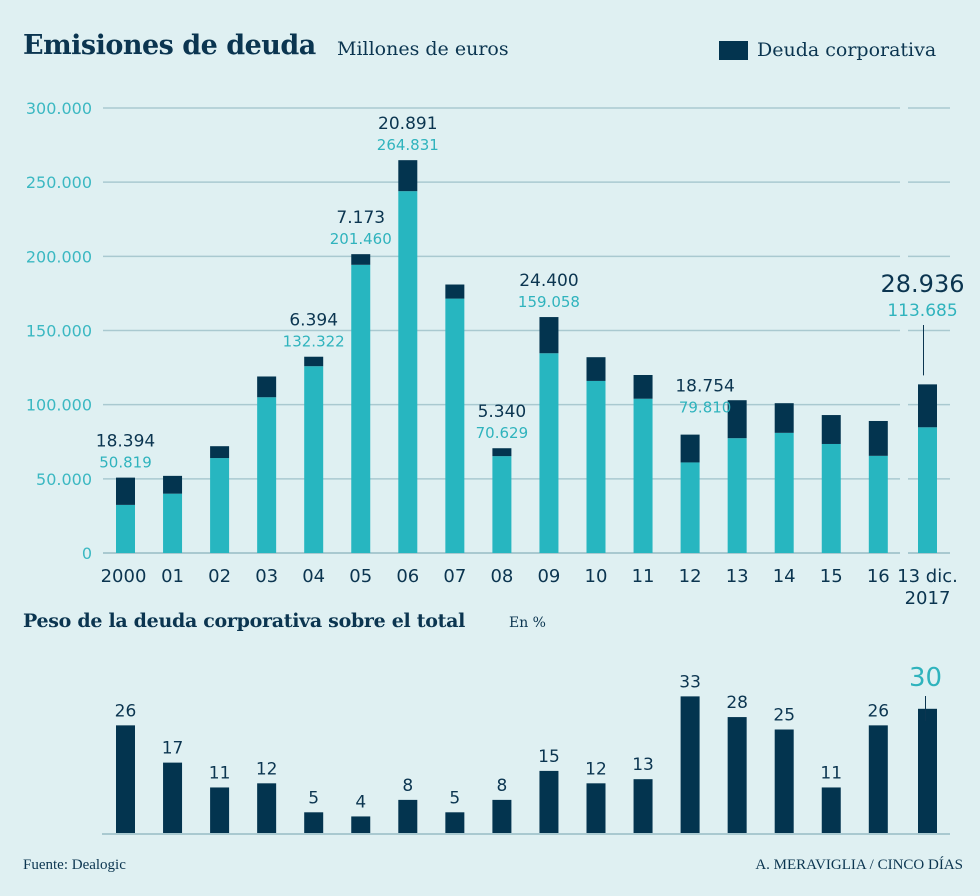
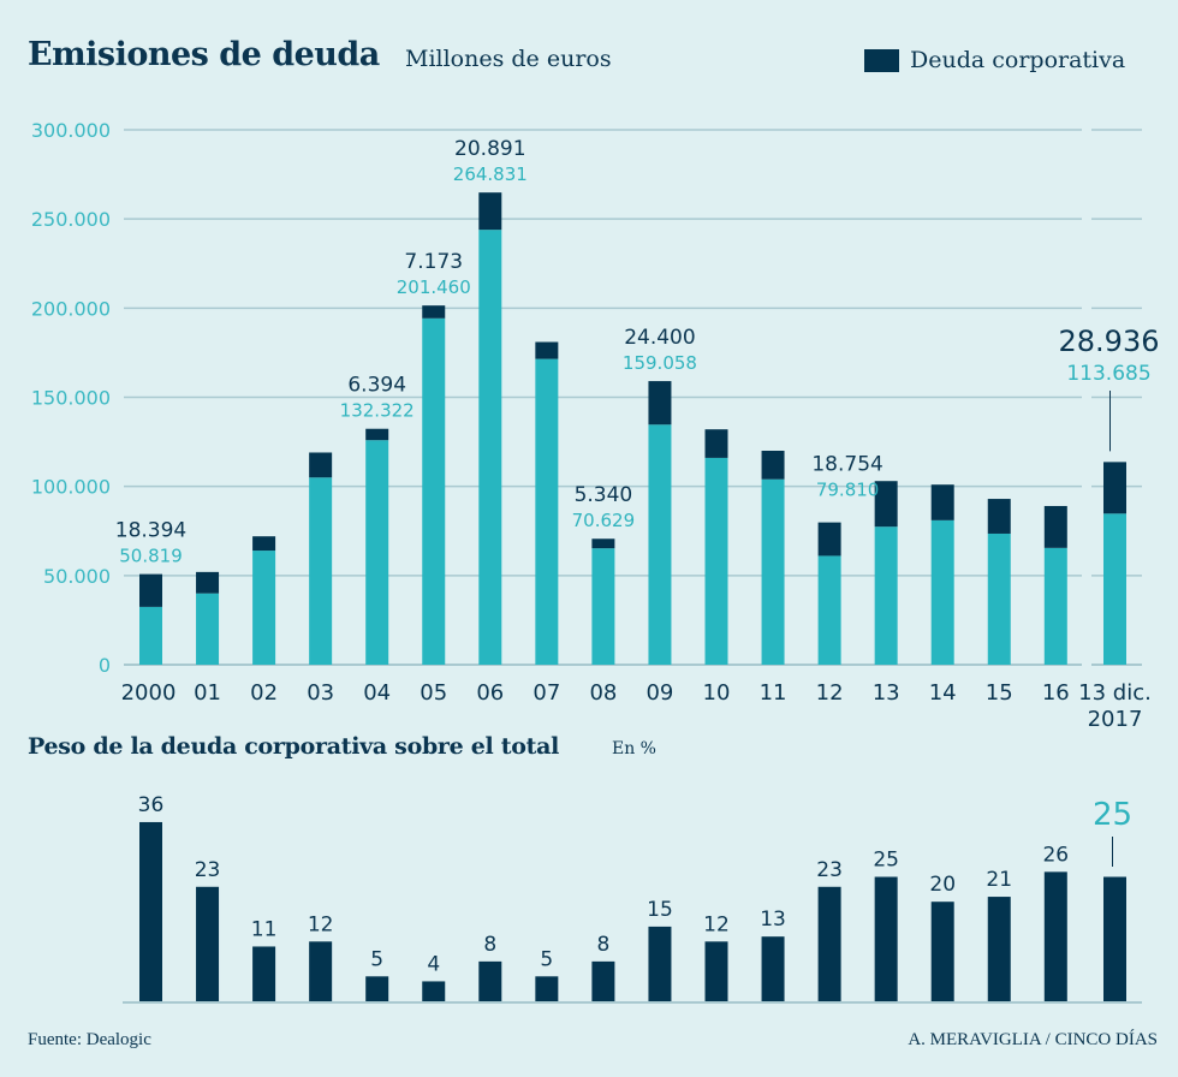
Peso de la deuda corporativa sobre el total/2000: 26 -> 36
Peso de la deuda corporativa sobre el total/01: 17 -> 23
Peso de la deuda corporativa sobre el total/12: 33 -> 23
Peso de la deuda corporativa sobre el total/13: 28 -> 25
Peso de la deuda corporativa sobre el total/14: 25 -> 20
Peso de la deuda corporativa sobre el total/15: 11 -> 21
Peso de la deuda corporativa sobre el total/13 dic. 2017: 30 -> 25
